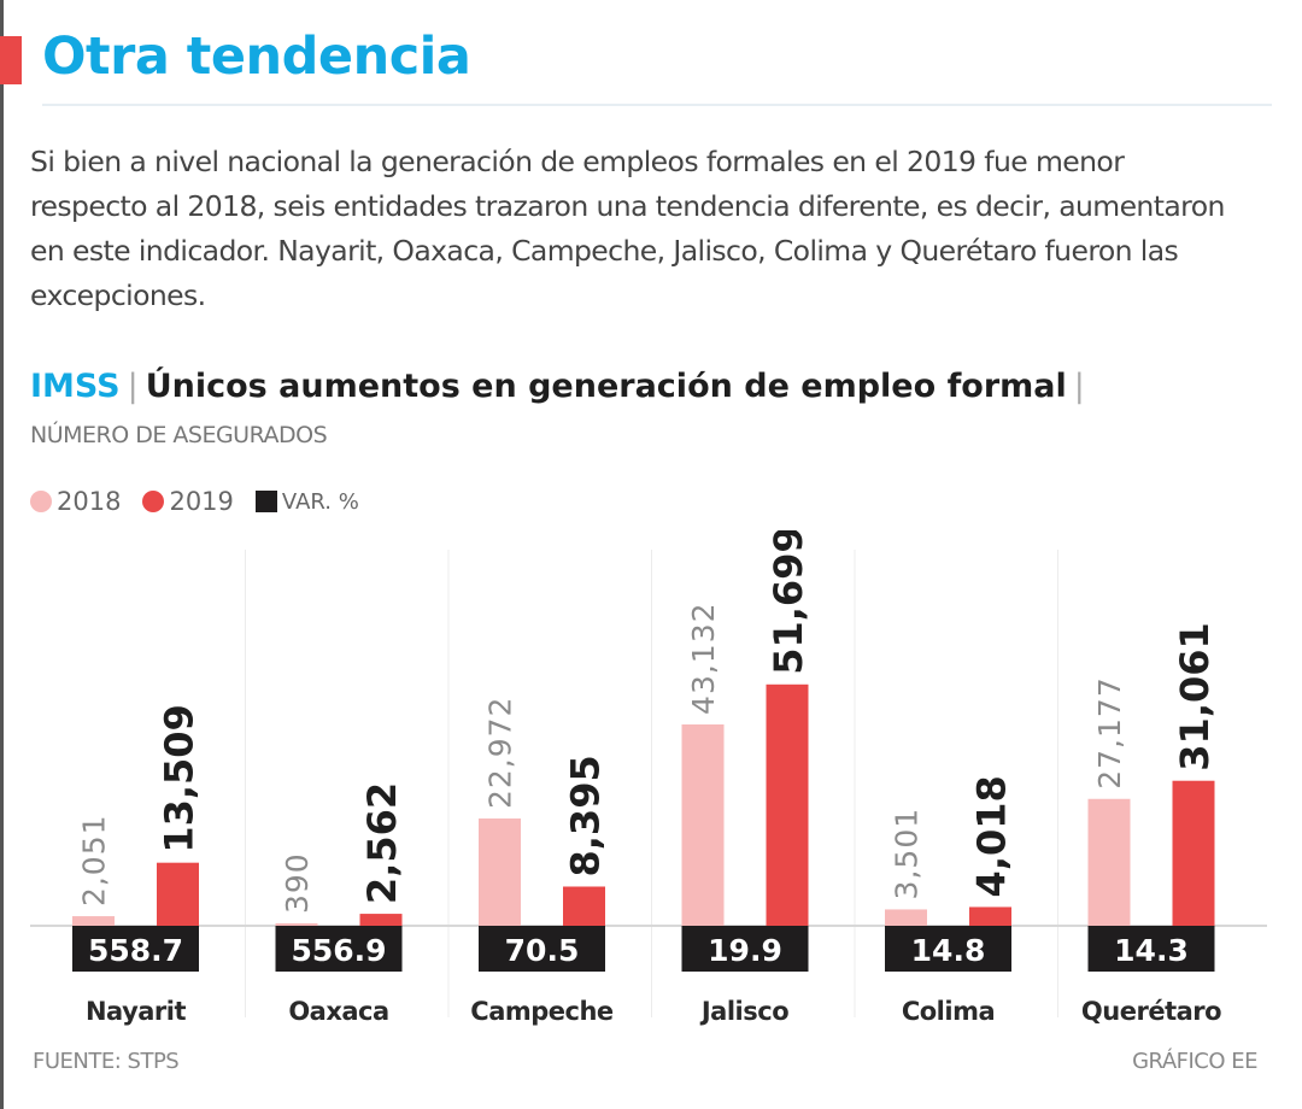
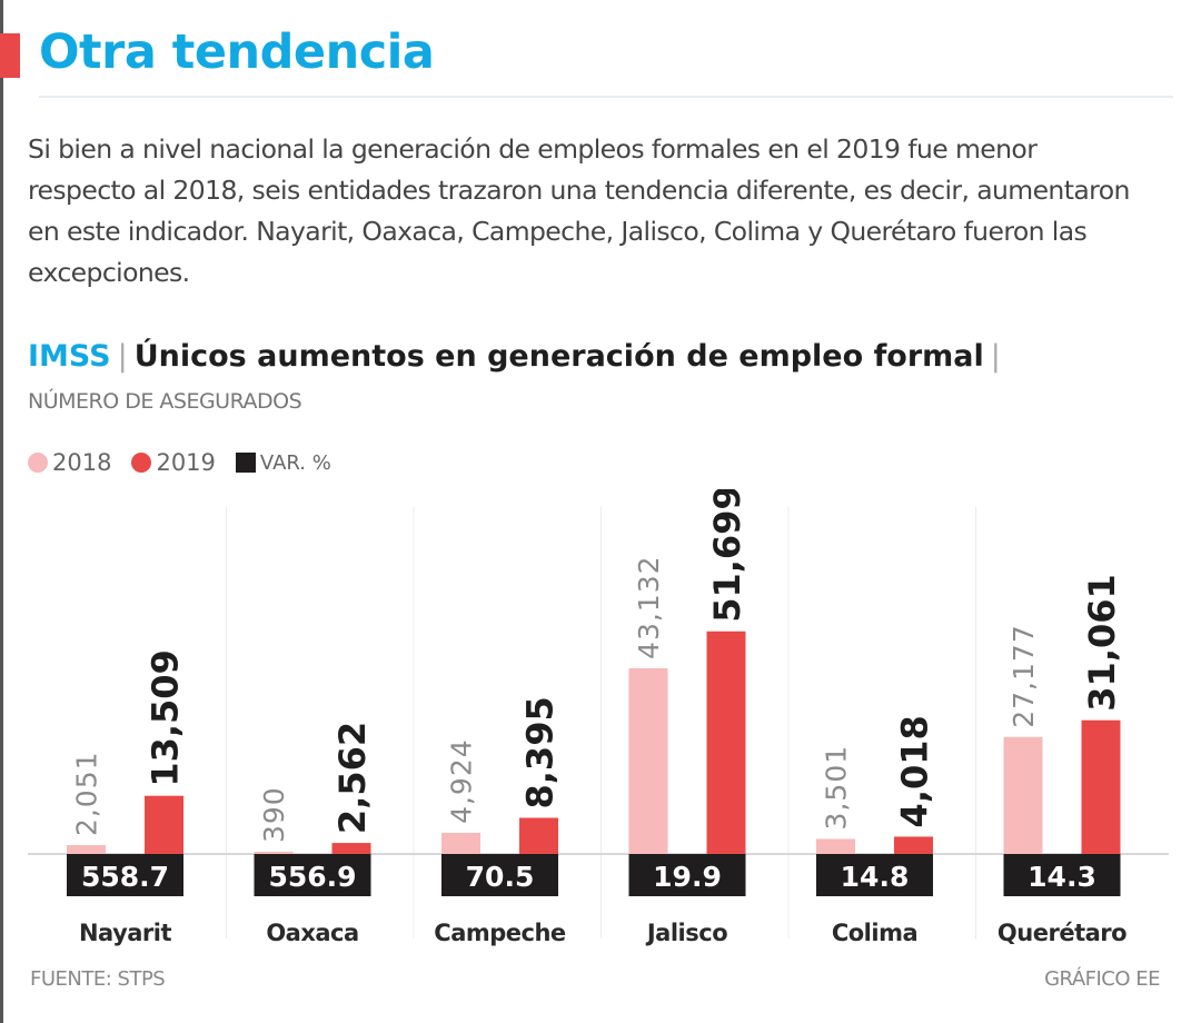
2018/Campeche: 22,972 -> 4,924
